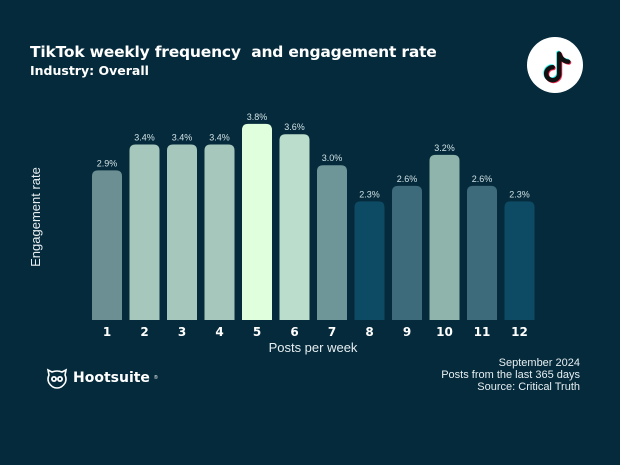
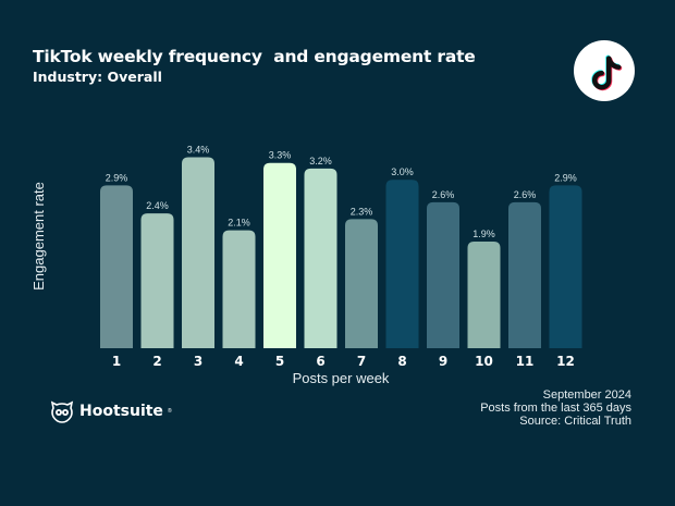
2: 3.4% -> 2.4%
4: 3.4% -> 2.1%
5: 3.8% -> 3.3%
6: 3.6% -> 3.2%
7: 3.0% -> 2.3%
8: 2.3% -> 3.0%
10: 3.2% -> 1.9%
12: 2.3% -> 2.9%
